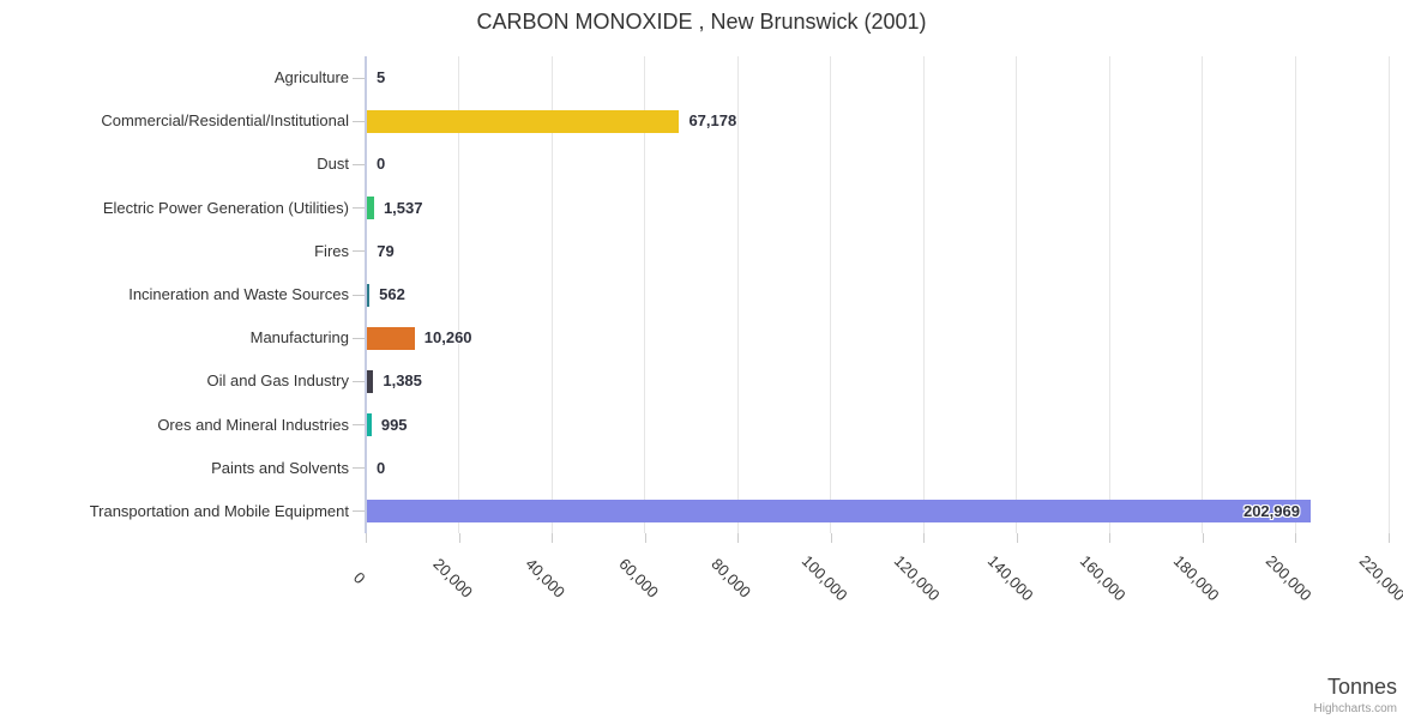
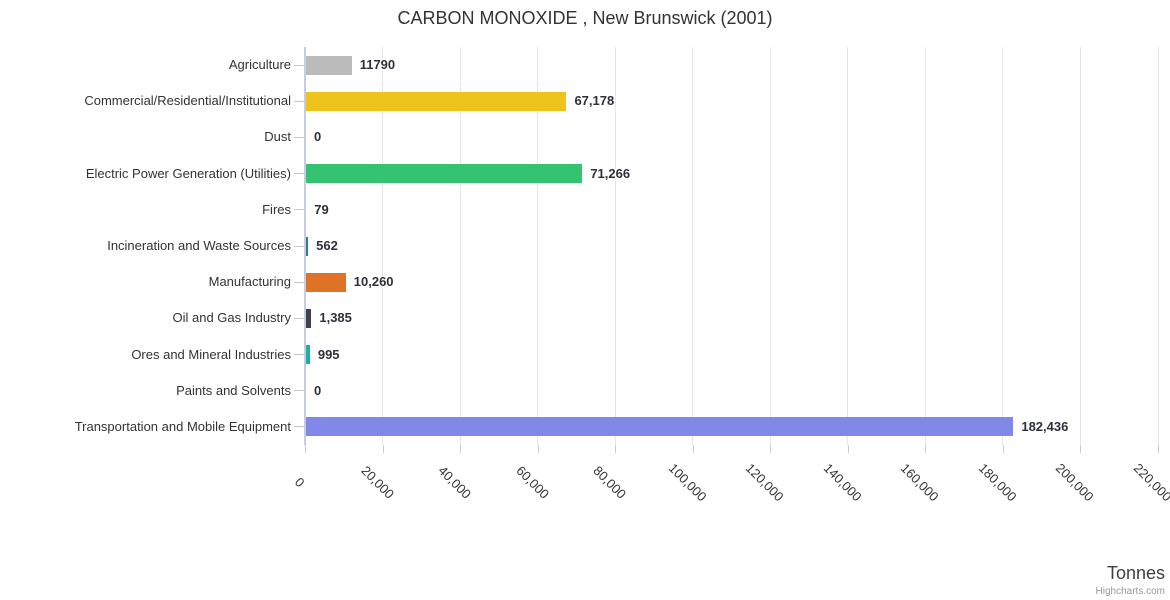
Agriculture: 5 -> 11790
Electric Power Generation (Utilities): 1,537 -> 71,266
Transportation and Mobile Equipment: 202,969 -> 182,436
